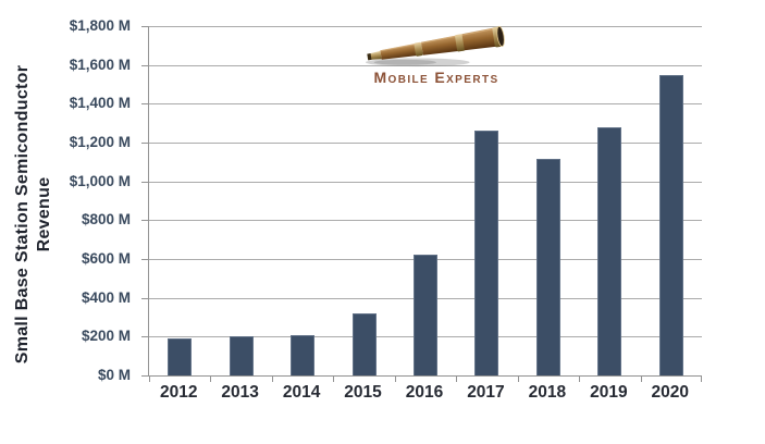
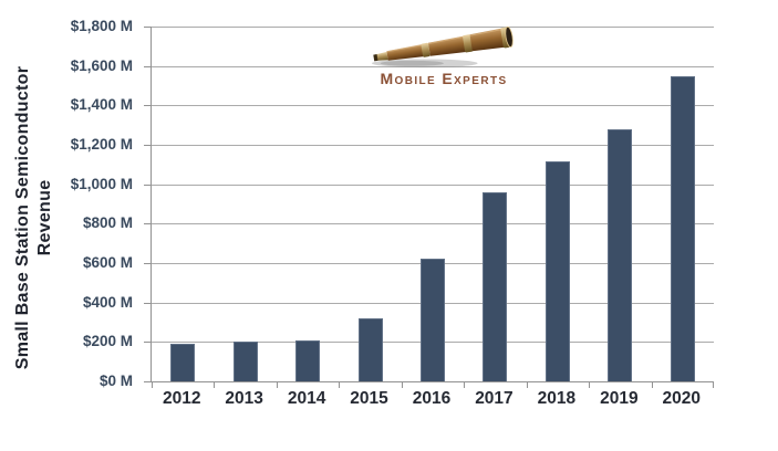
2017: $1260M -> $960M
